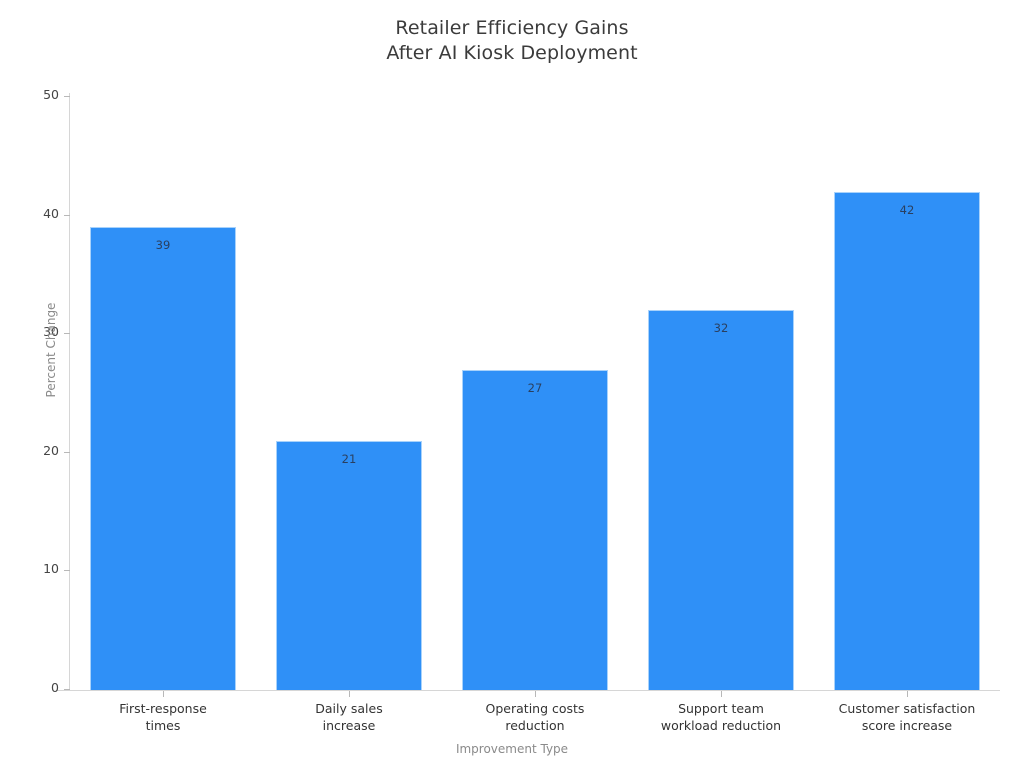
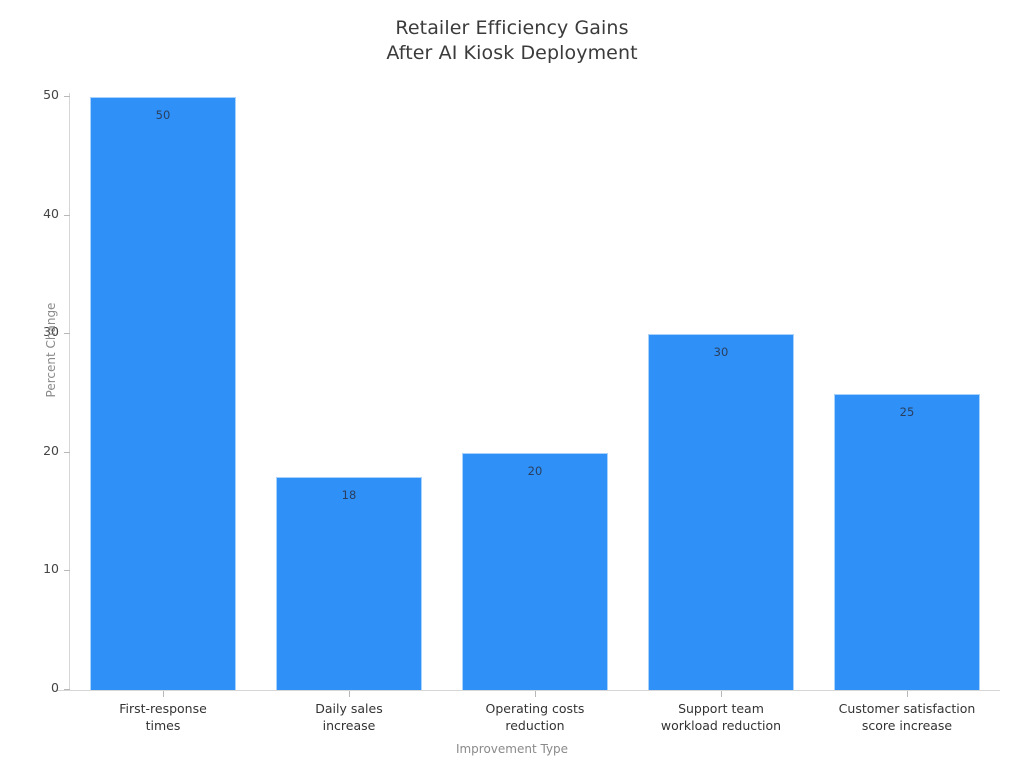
First-response times: 39 -> 50
Daily sales increase: 21 -> 18
Operating costs reduction: 27 -> 20
Support team workload reduction: 32 -> 30
Customer satisfaction score increase: 42 -> 25
